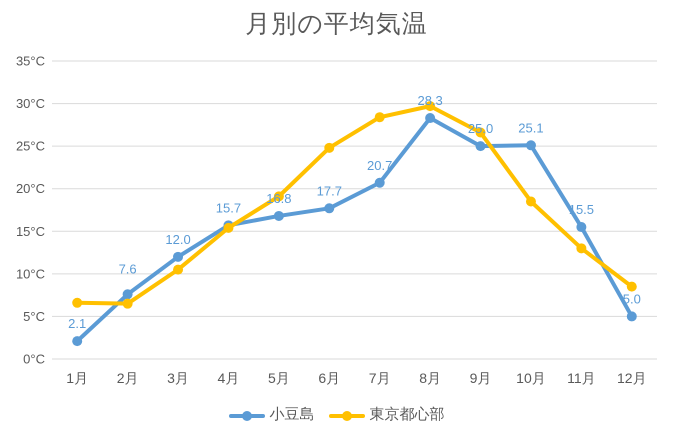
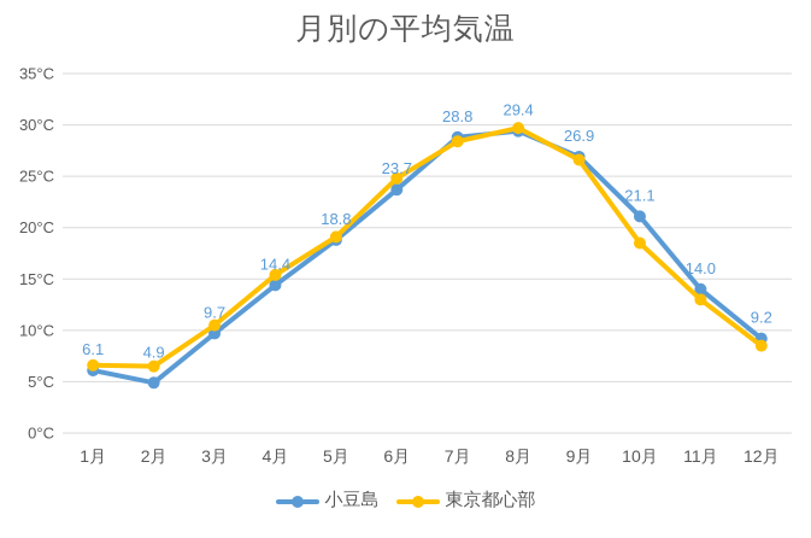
小豆島/1月: 2.1 -> 6.1
小豆島/2月: 7.6 -> 4.9
小豆島/3月: 12.0 -> 9.7
小豆島/4月: 15.7 -> 14.4
小豆島/5月: 16.8 -> 18.8
小豆島/6月: 17.7 -> 23.7
小豆島/7月: 20.7 -> 28.8
小豆島/8月: 28.3 -> 29.4
小豆島/9月: 25.0 -> 26.9
小豆島/10月: 25.1 -> 21.1
小豆島/11月: 15.5 -> 14.0
小豆島/12月: 5.0 -> 9.2
